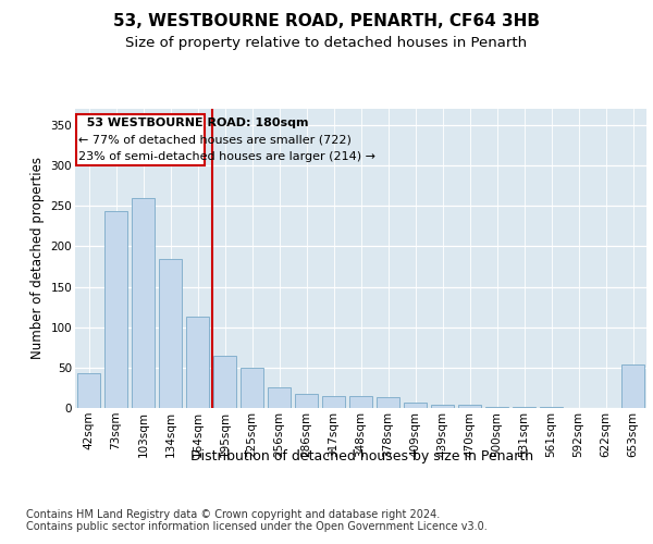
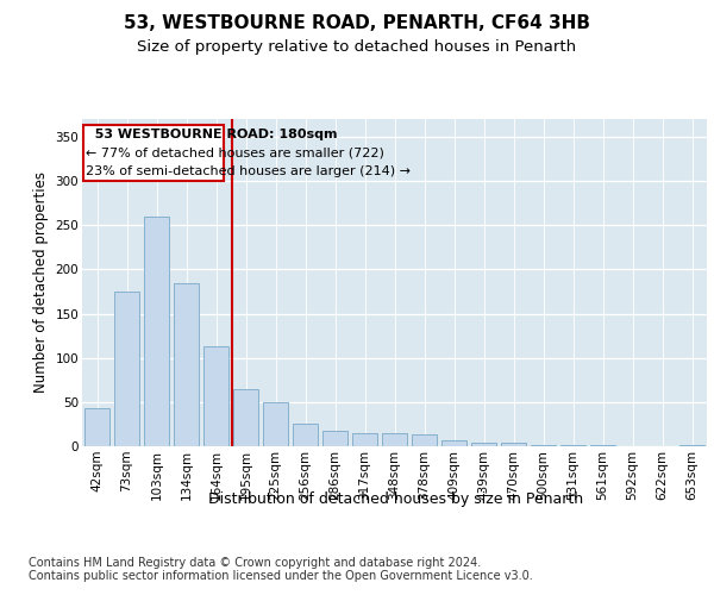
73sqm: 244 -> 175
653sqm: 54 -> 1
